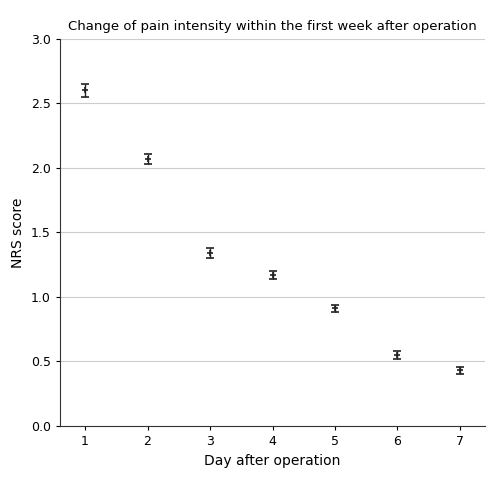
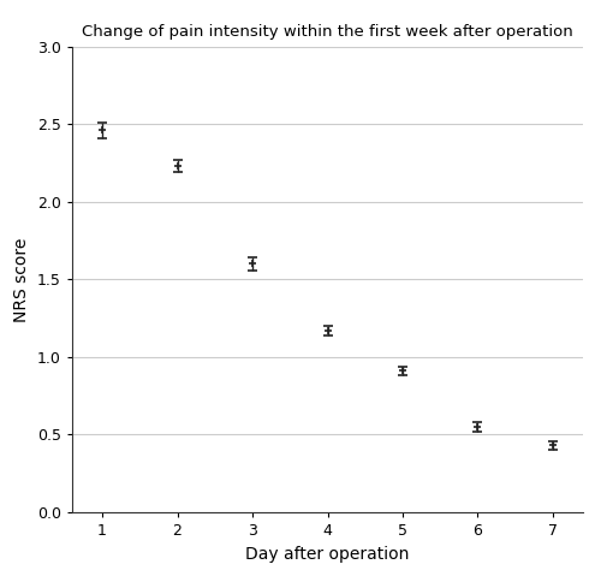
1: 2.60 -> 2.46
2: 2.07 -> 2.23
3: 1.34 -> 1.60
